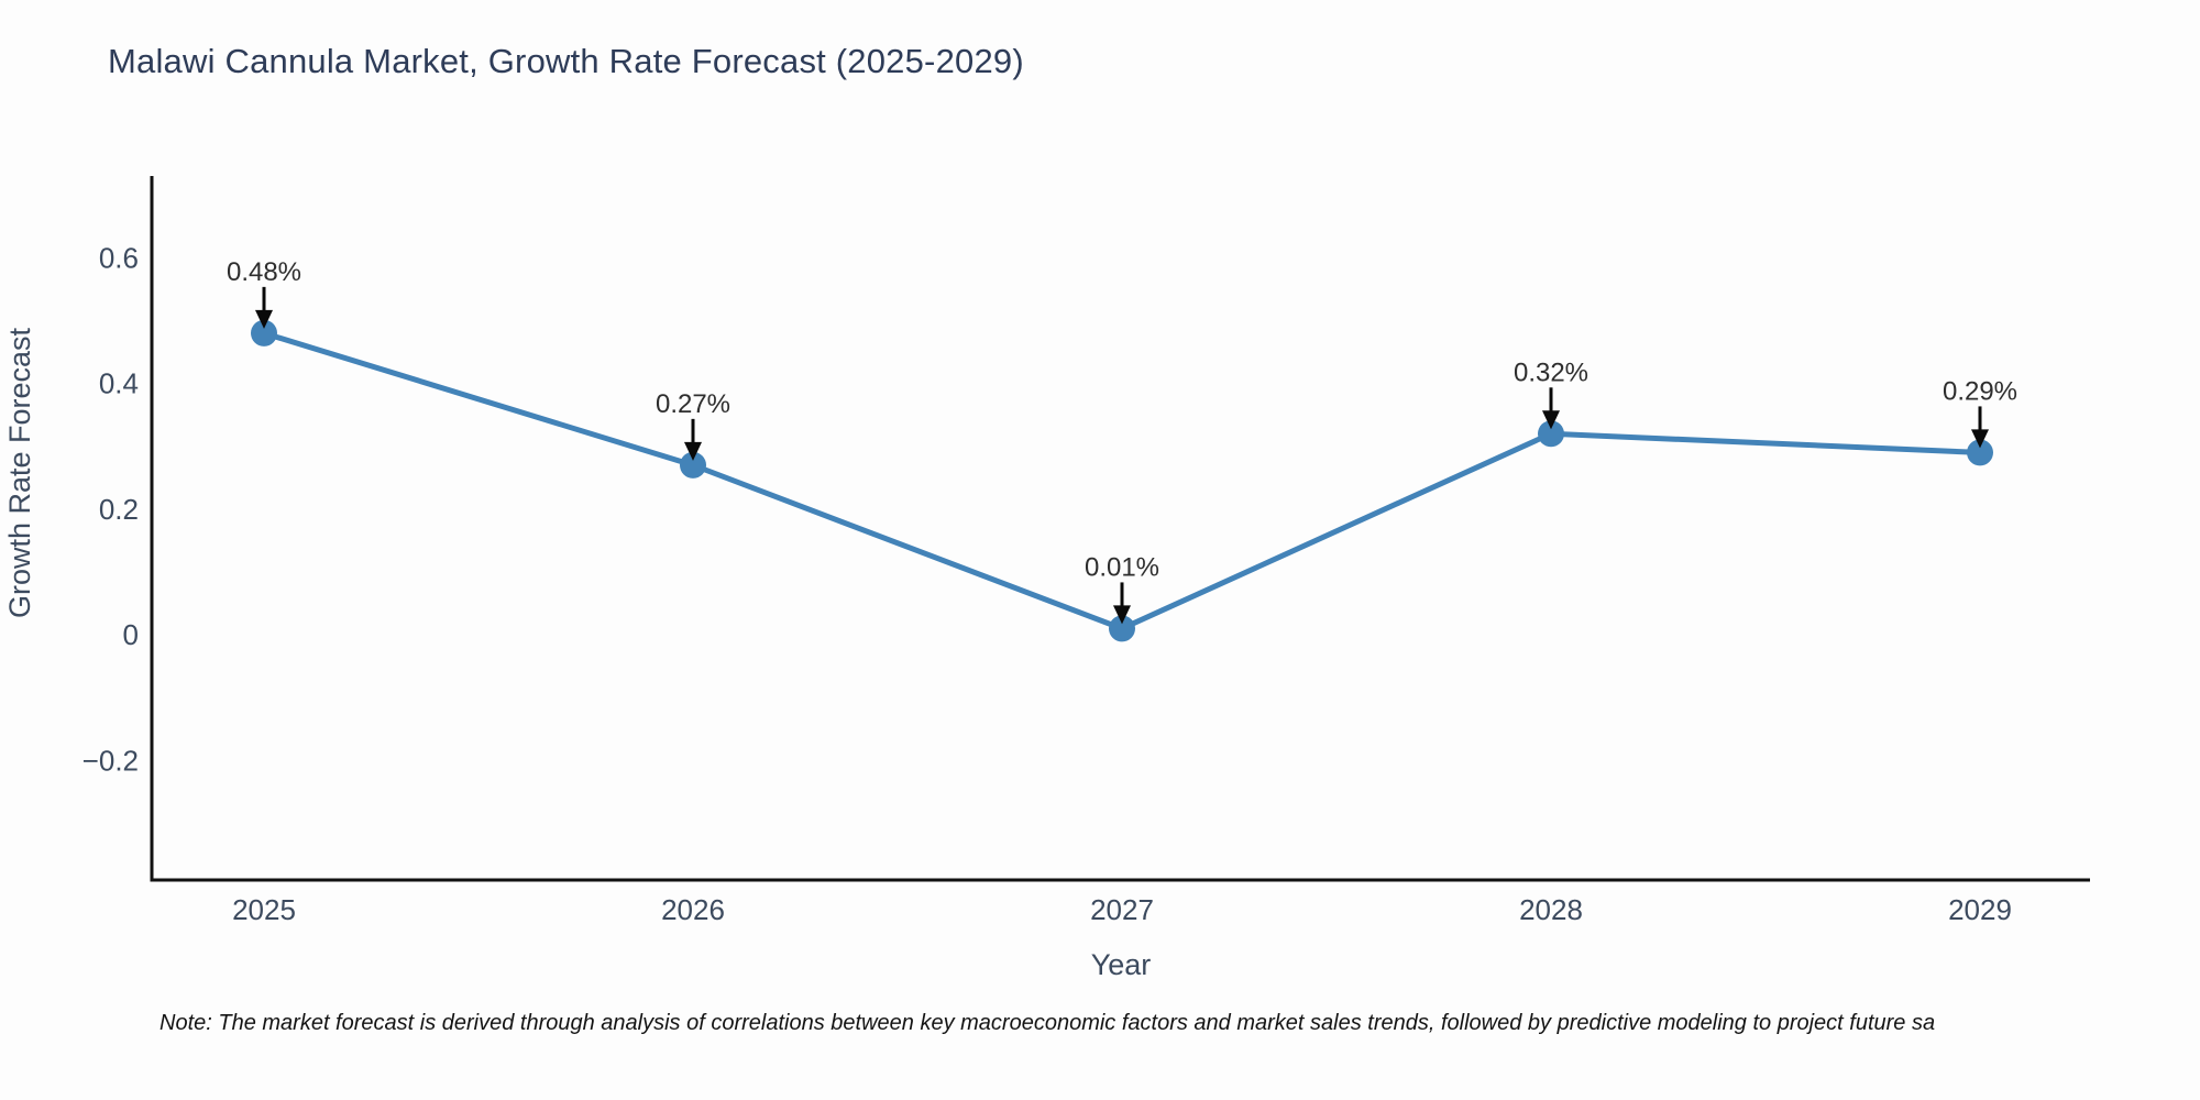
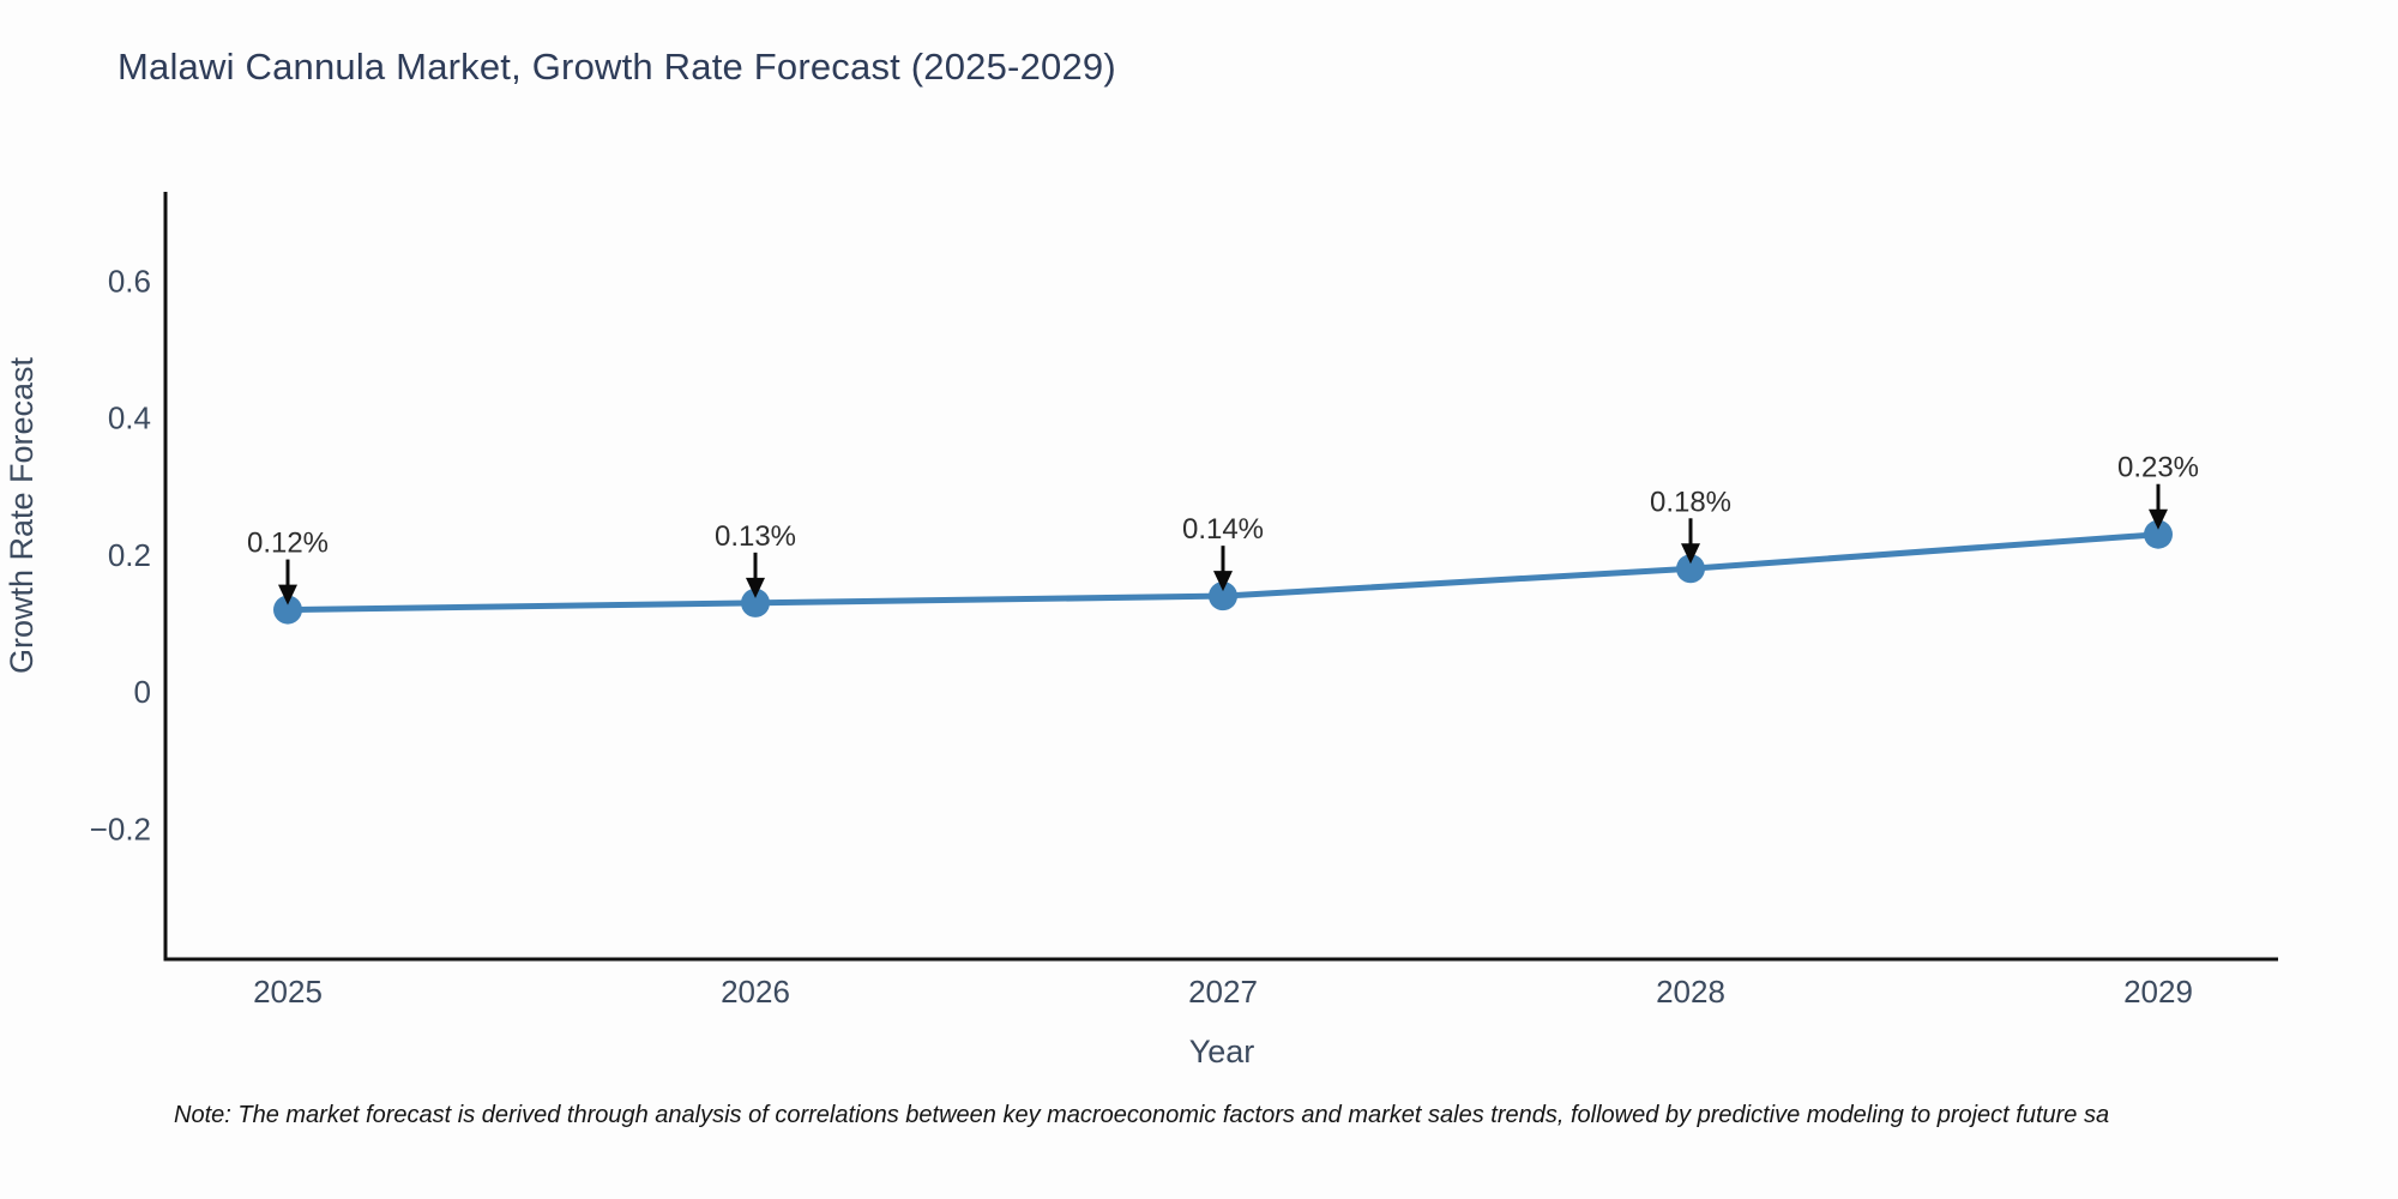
2025: 0.48% -> 0.12%
2026: 0.27% -> 0.13%
2027: 0.01% -> 0.14%
2028: 0.32% -> 0.18%
2029: 0.29% -> 0.23%
